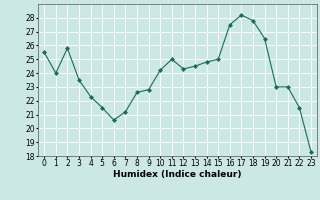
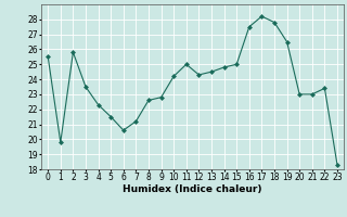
1: 24.0 -> 19.8
22: 21.5 -> 23.4
